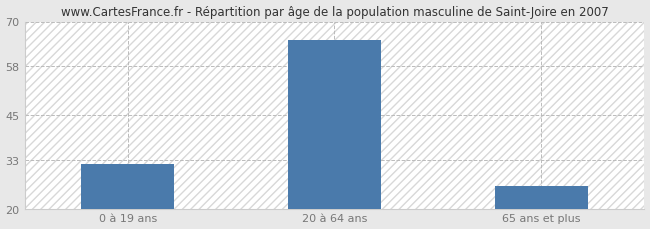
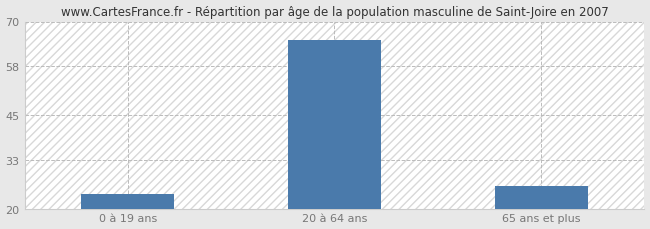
0 à 19 ans: 32 -> 24
